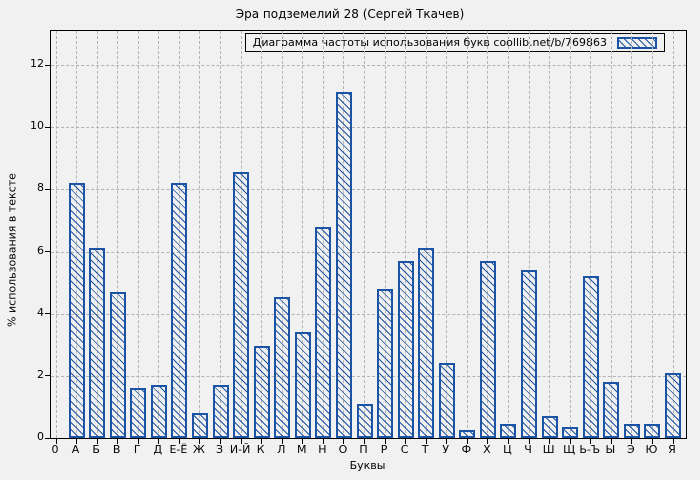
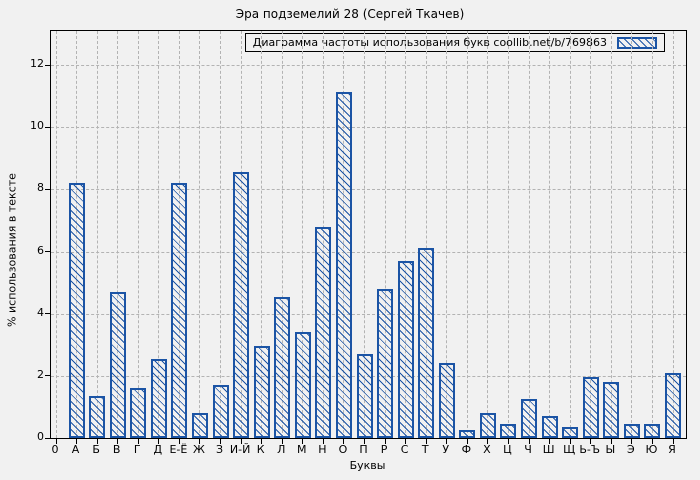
Б: 6.1 -> 1.4
Д: 1.7 -> 2.5
П: 1.1 -> 2.7
Х: 5.7 -> 0.8
Ч: 5.4 -> 1.2
Ь-Ъ: 5.2 -> 1.9
